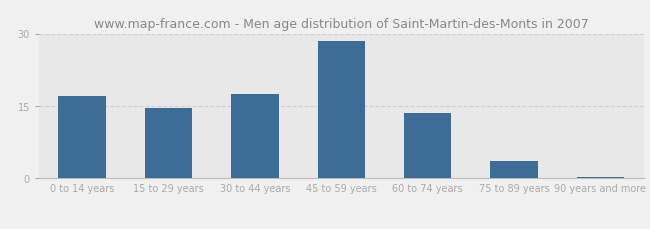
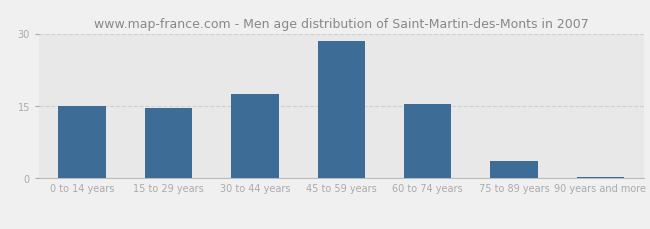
0 to 14 years: 17.0 -> 15.0
60 to 74 years: 13.5 -> 15.5
